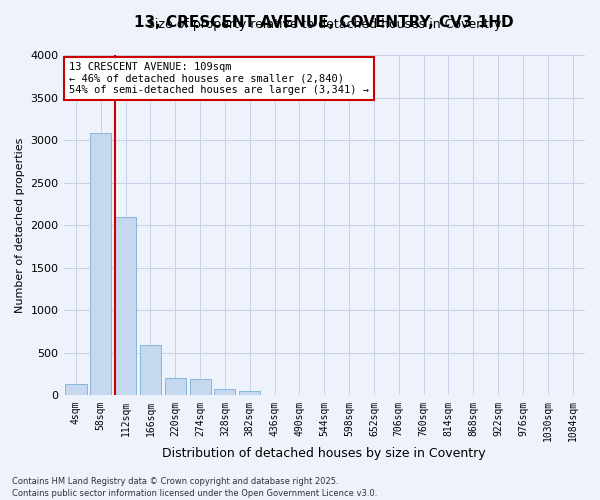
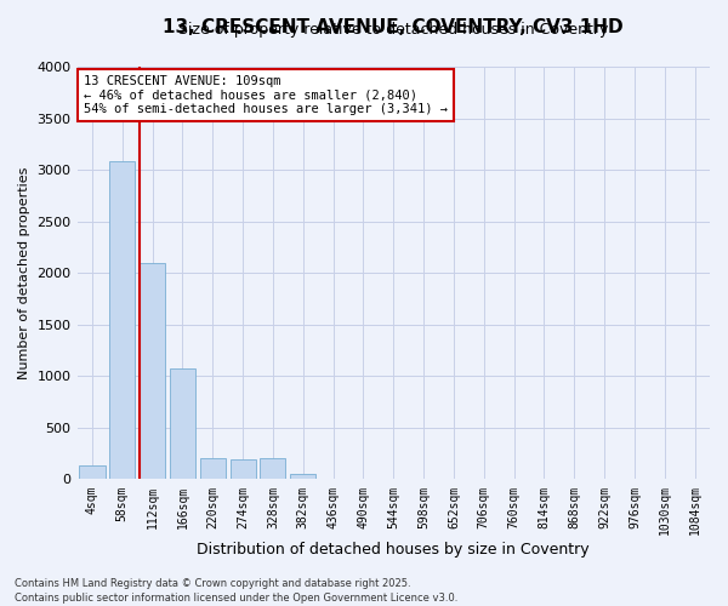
166sqm: 590 -> 1080
328sqm: 80 -> 200
